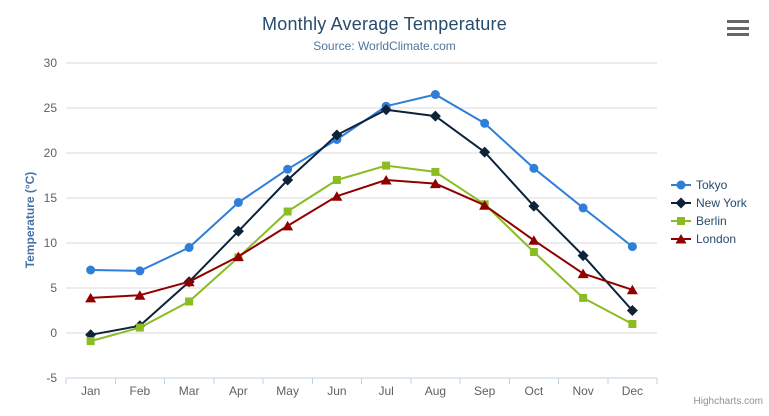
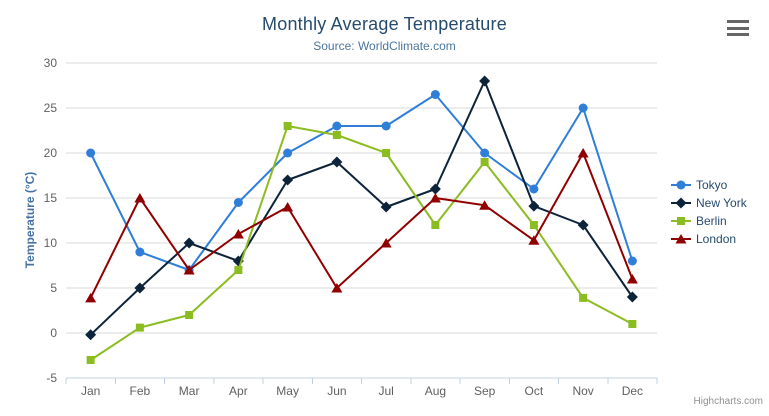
Tokyo/Jan: 7 -> 20
Berlin/Jan: -1 -> -3
Tokyo/Feb: 7 -> 9
New York/Feb: 1 -> 5
London/Feb: 4 -> 15
Tokyo/Mar: 10 -> 7
New York/Mar: 6 -> 10
Berlin/Mar: 4 -> 2
London/Mar: 6 -> 7
New York/Apr: 11 -> 8
Berlin/Apr: 8 -> 7
London/Apr: 8 -> 11
Tokyo/May: 18 -> 20
Berlin/May: 14 -> 23
London/May: 12 -> 14
Tokyo/Jun: 22 -> 23
New York/Jun: 22 -> 19
Berlin/Jun: 17 -> 22
London/Jun: 15 -> 5
Tokyo/Jul: 25 -> 23
New York/Jul: 25 -> 14
Berlin/Jul: 19 -> 20
London/Jul: 17 -> 10
New York/Aug: 24 -> 16
Berlin/Aug: 18 -> 12
London/Aug: 17 -> 15
Tokyo/Sep: 23 -> 20
New York/Sep: 20 -> 28
Berlin/Sep: 14 -> 19
Tokyo/Oct: 18 -> 16
Berlin/Oct: 9 -> 12
Tokyo/Nov: 14 -> 25
New York/Nov: 9 -> 12
London/Nov: 7 -> 20
Tokyo/Dec: 10 -> 8
New York/Dec: 2 -> 4
London/Dec: 5 -> 6
